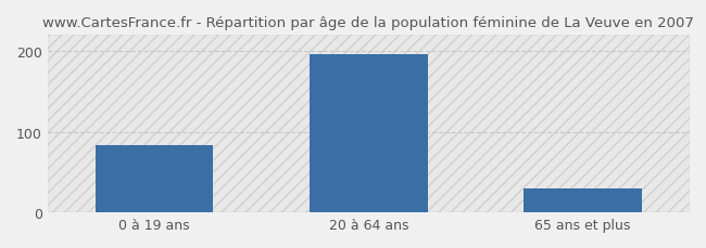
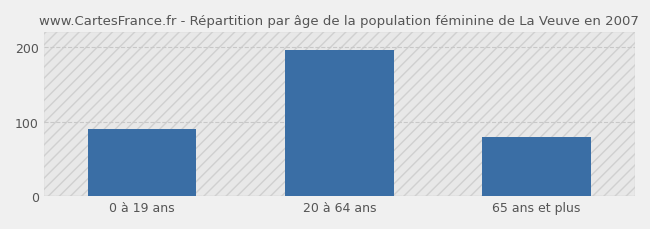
0 à 19 ans: 83 -> 90
65 ans et plus: 30 -> 80
